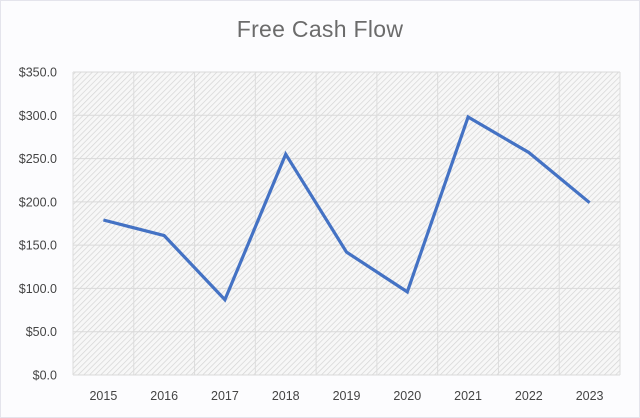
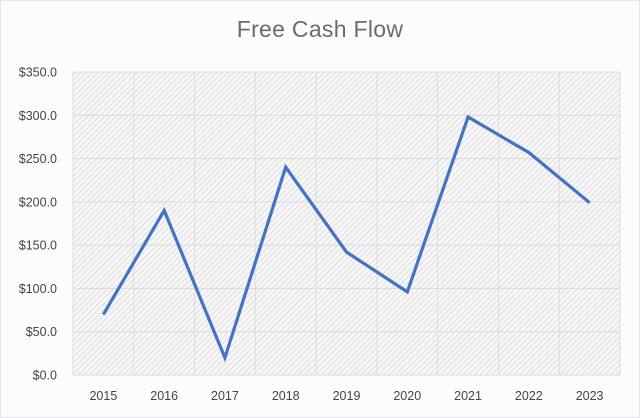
2015: $180 -> $70
2016: $160 -> $190
2017: $90 -> $20
2018: $260 -> $240
